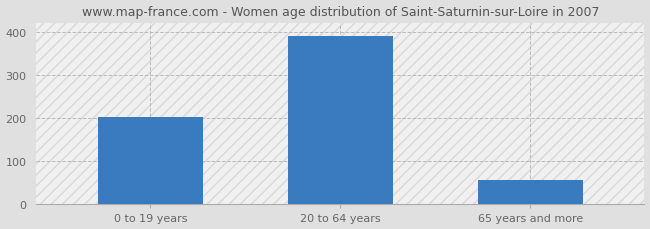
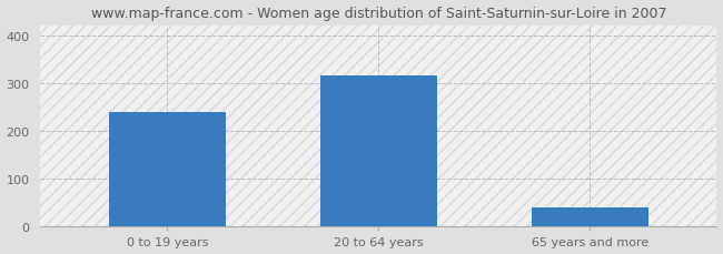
0 to 19 years: 202 -> 240
20 to 64 years: 390 -> 315
65 years and more: 57 -> 40
